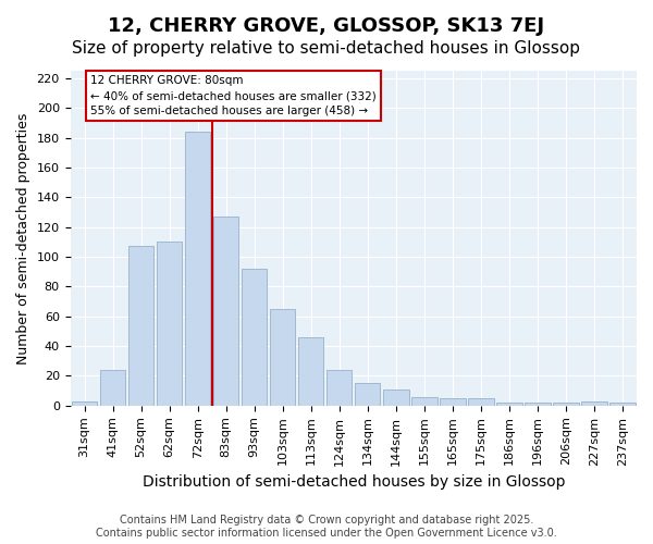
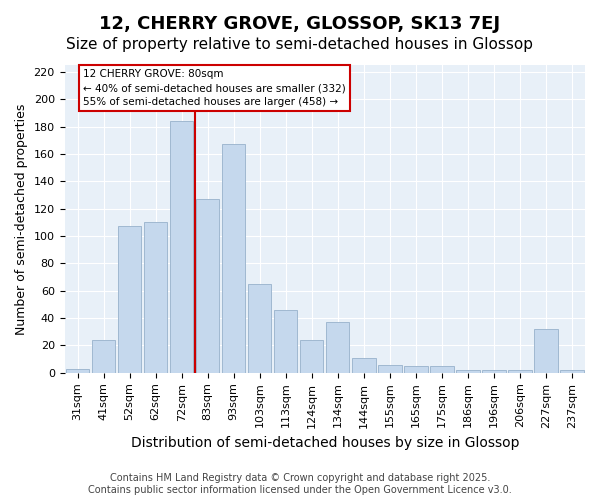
93sqm: 92 -> 167
134sqm: 15 -> 37
227sqm: 3 -> 32
